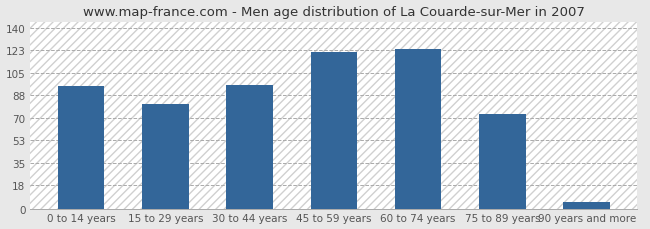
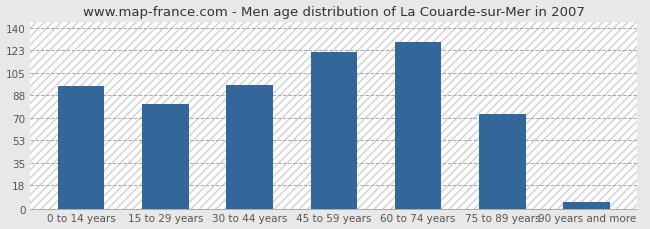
60 to 74 years: 124 -> 129
